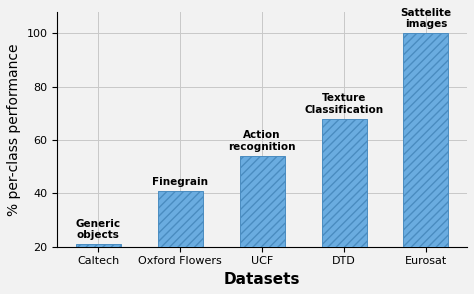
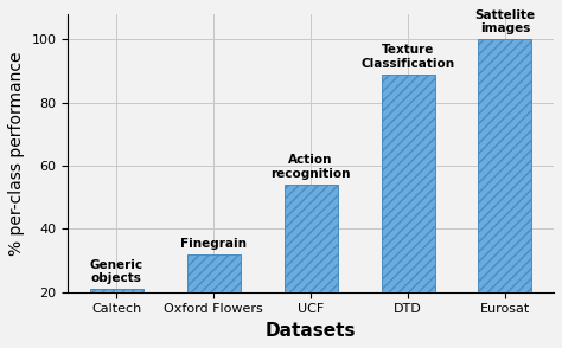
Oxford Flowers: 41 -> 32
DTD: 68 -> 89
